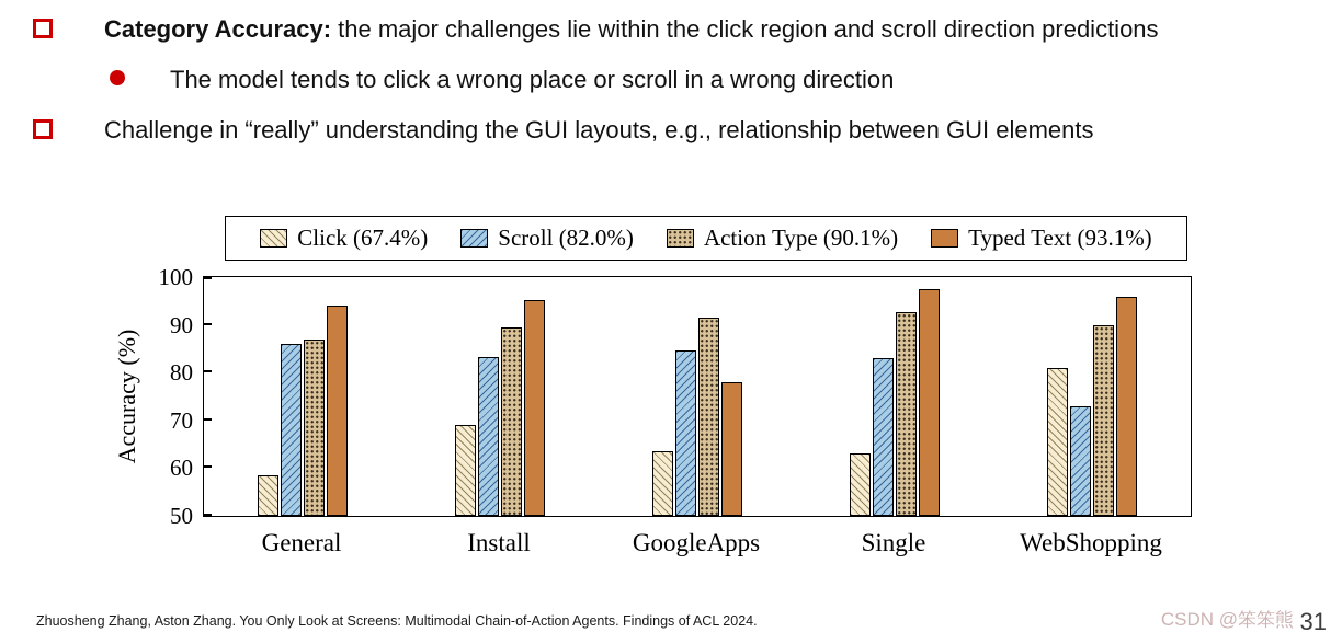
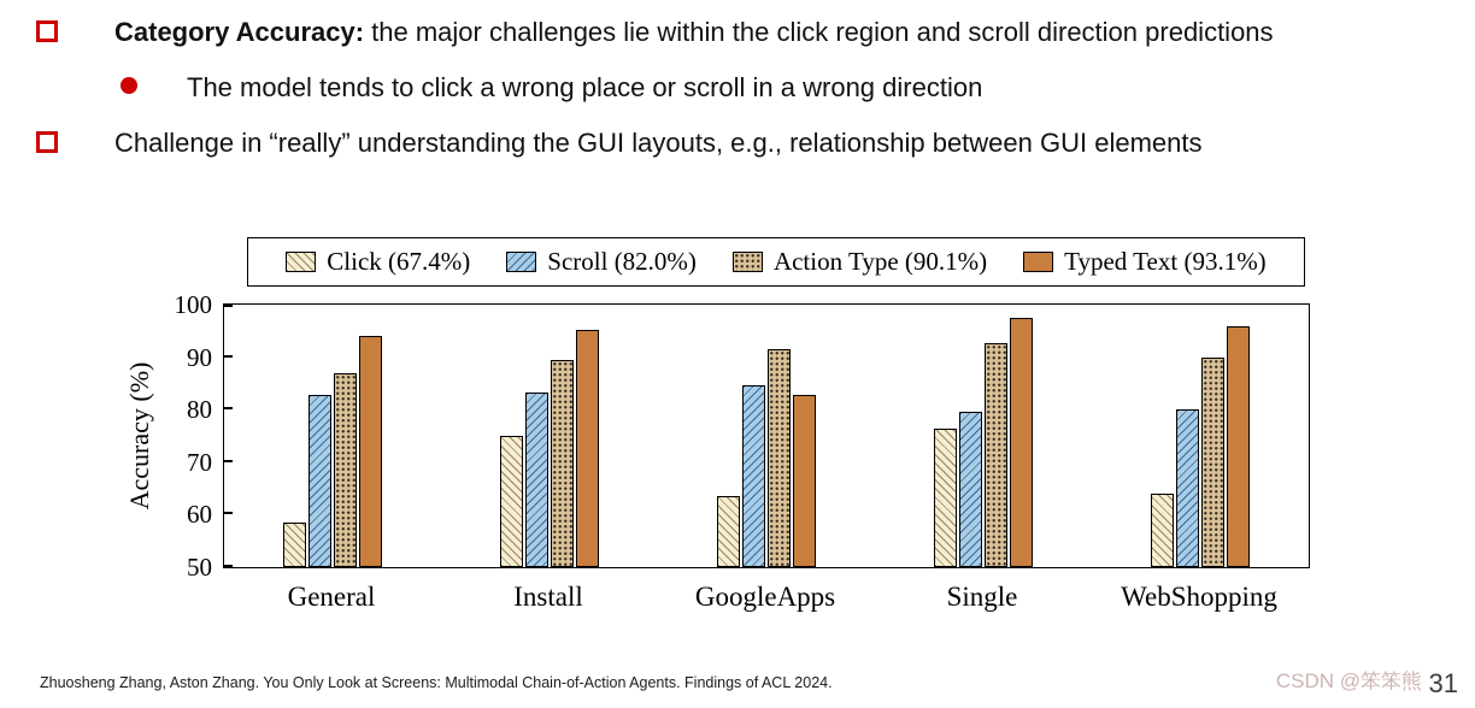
Scroll (82.0%)/General: 86 -> 83
Click (67.4%)/Install: 69 -> 75
Typed Text (93.1%)/GoogleApps: 78 -> 83
Click (67.4%)/Single: 63 -> 76
Scroll (82.0%)/Single: 83 -> 80
Click (67.4%)/WebShopping: 81 -> 64
Scroll (82.0%)/WebShopping: 73 -> 80
